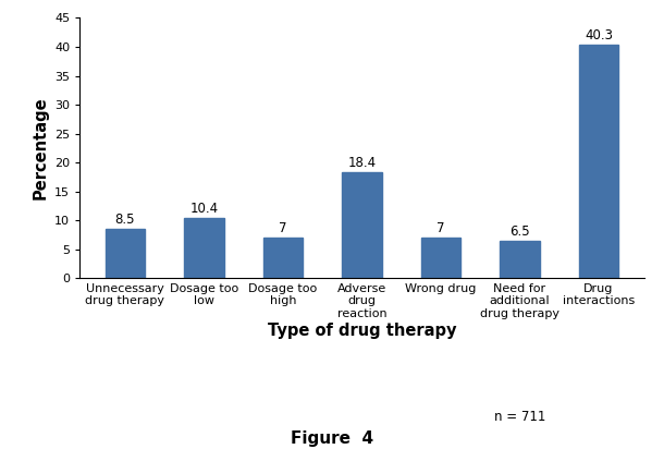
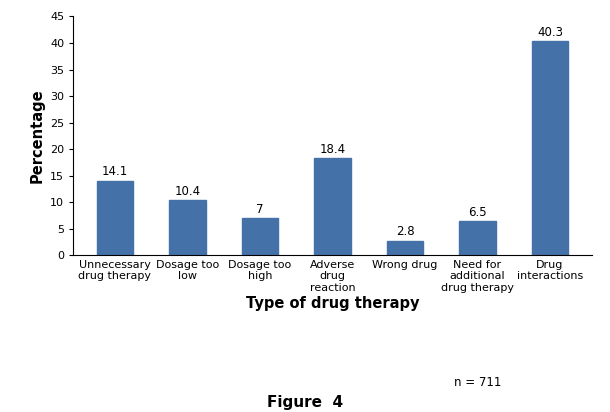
Unnecessary drug therapy: 8.5 -> 14.1
Wrong drug: 7 -> 2.8
